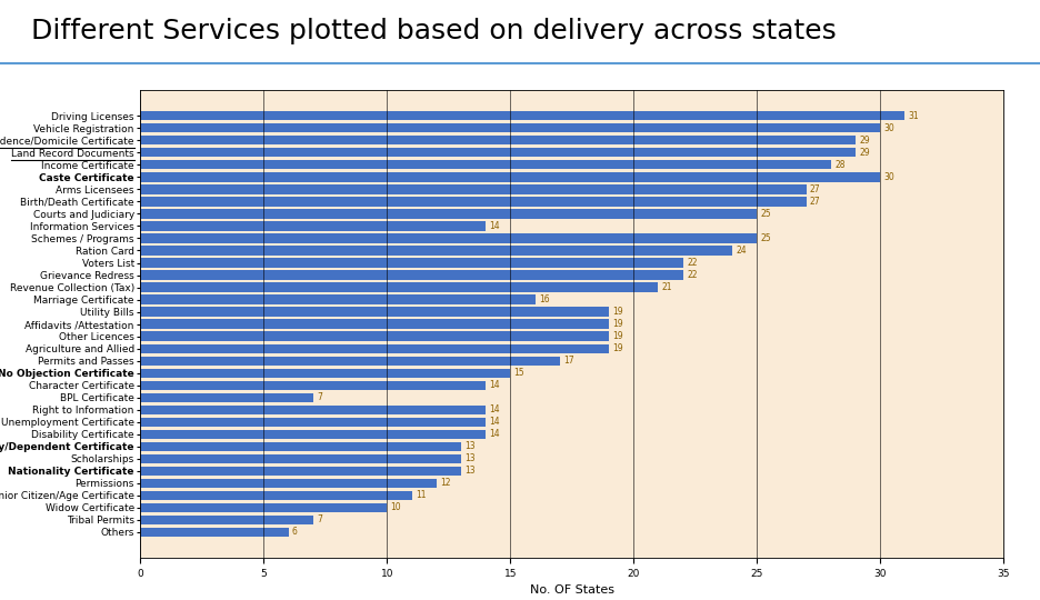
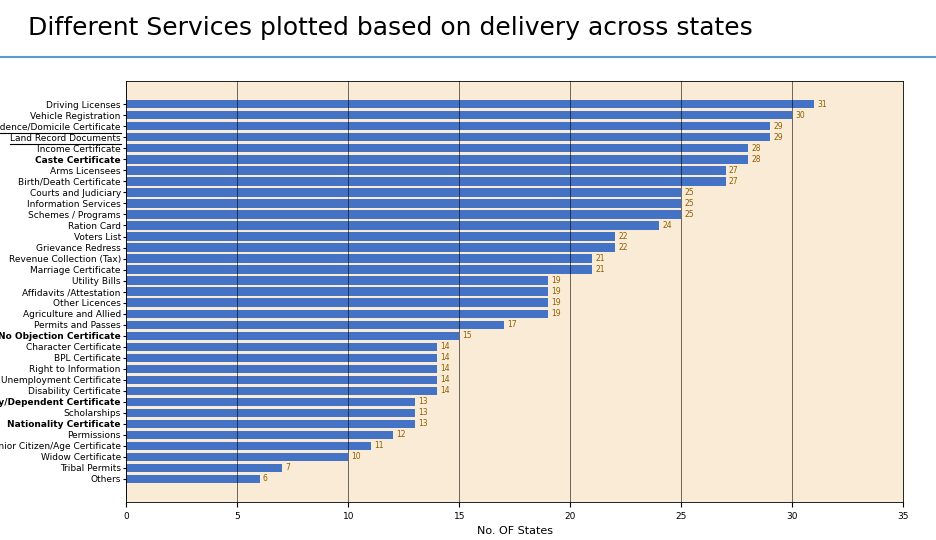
Caste Certificate: 30 -> 28
Information Services: 14 -> 25
Marriage Certificate: 16 -> 21
BPL Certificate: 7 -> 14
